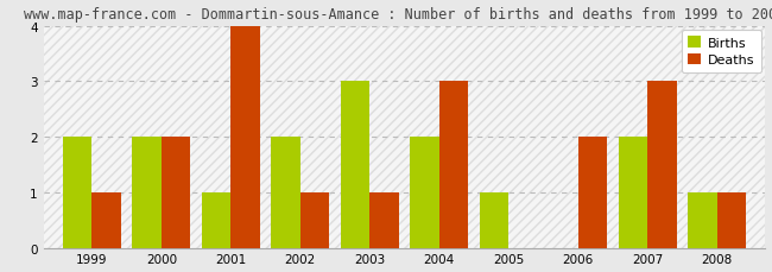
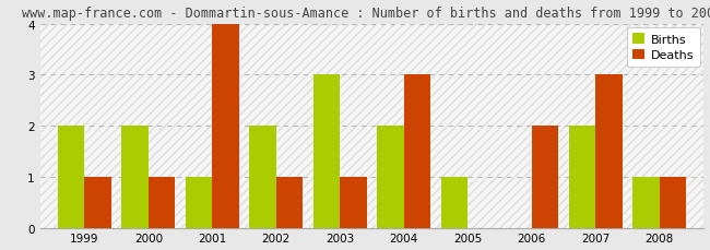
Deaths/2000: 2 -> 1
